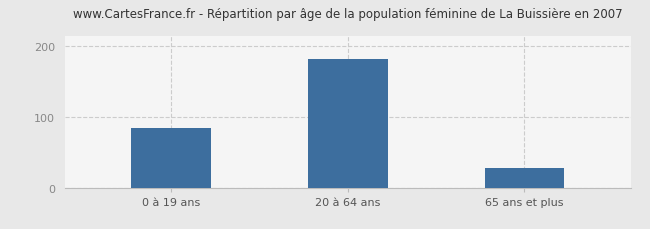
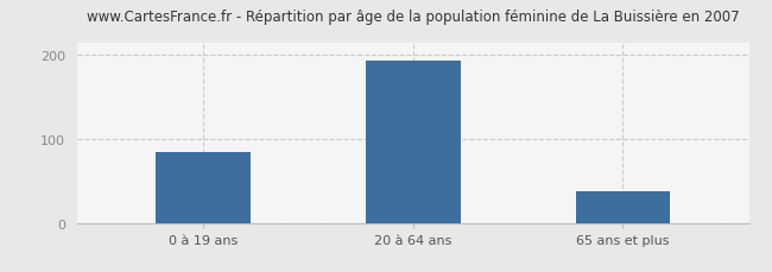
20 à 64 ans: 182 -> 193
65 ans et plus: 28 -> 38
